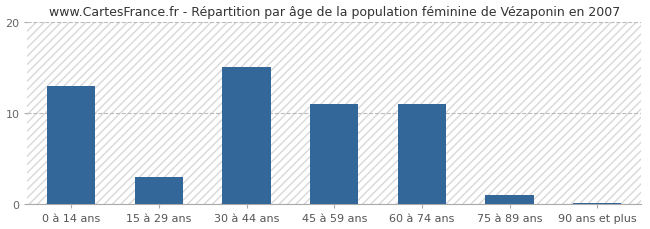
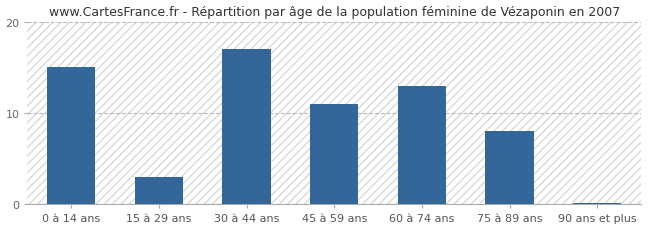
0 à 14 ans: 13.0 -> 15.0
30 à 44 ans: 15.0 -> 17.0
60 à 74 ans: 11.0 -> 13.0
75 à 89 ans: 1.0 -> 8.0
